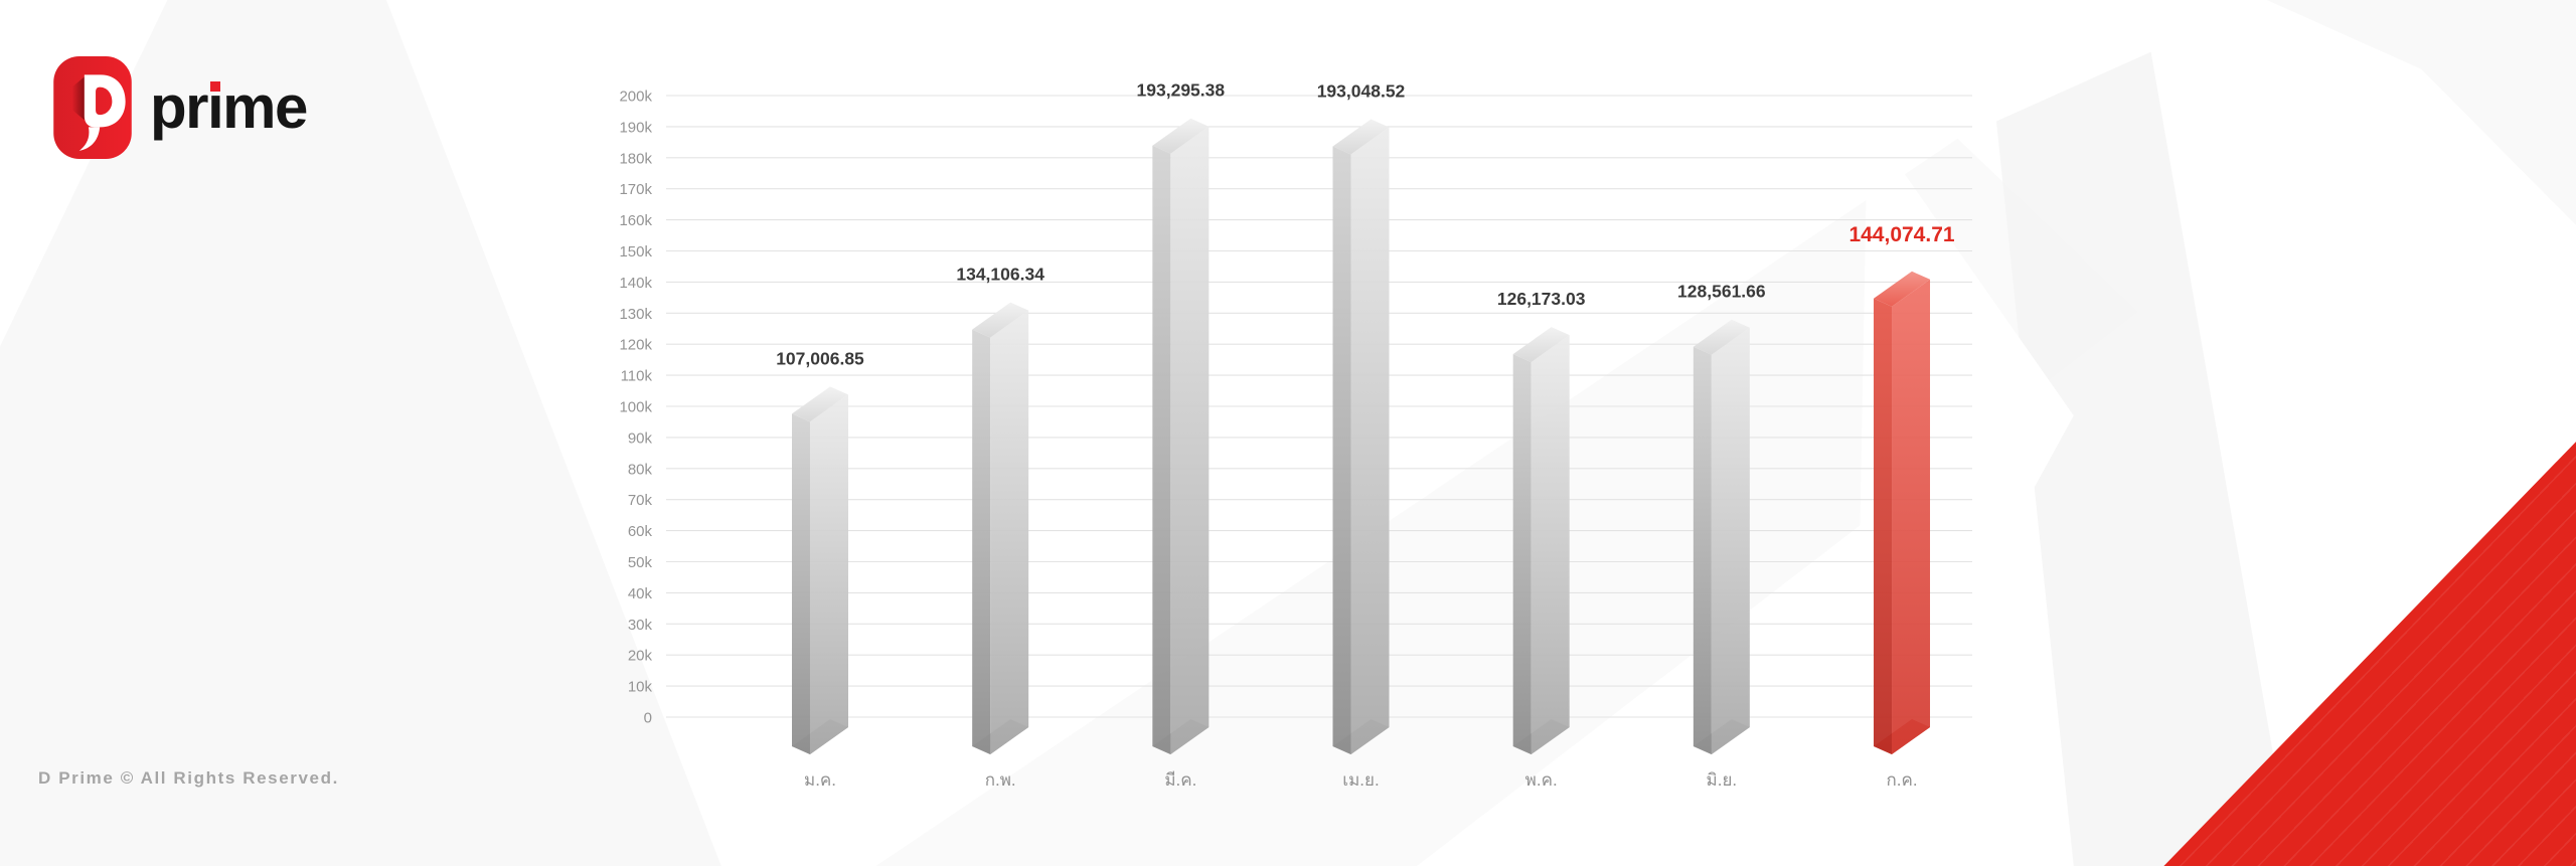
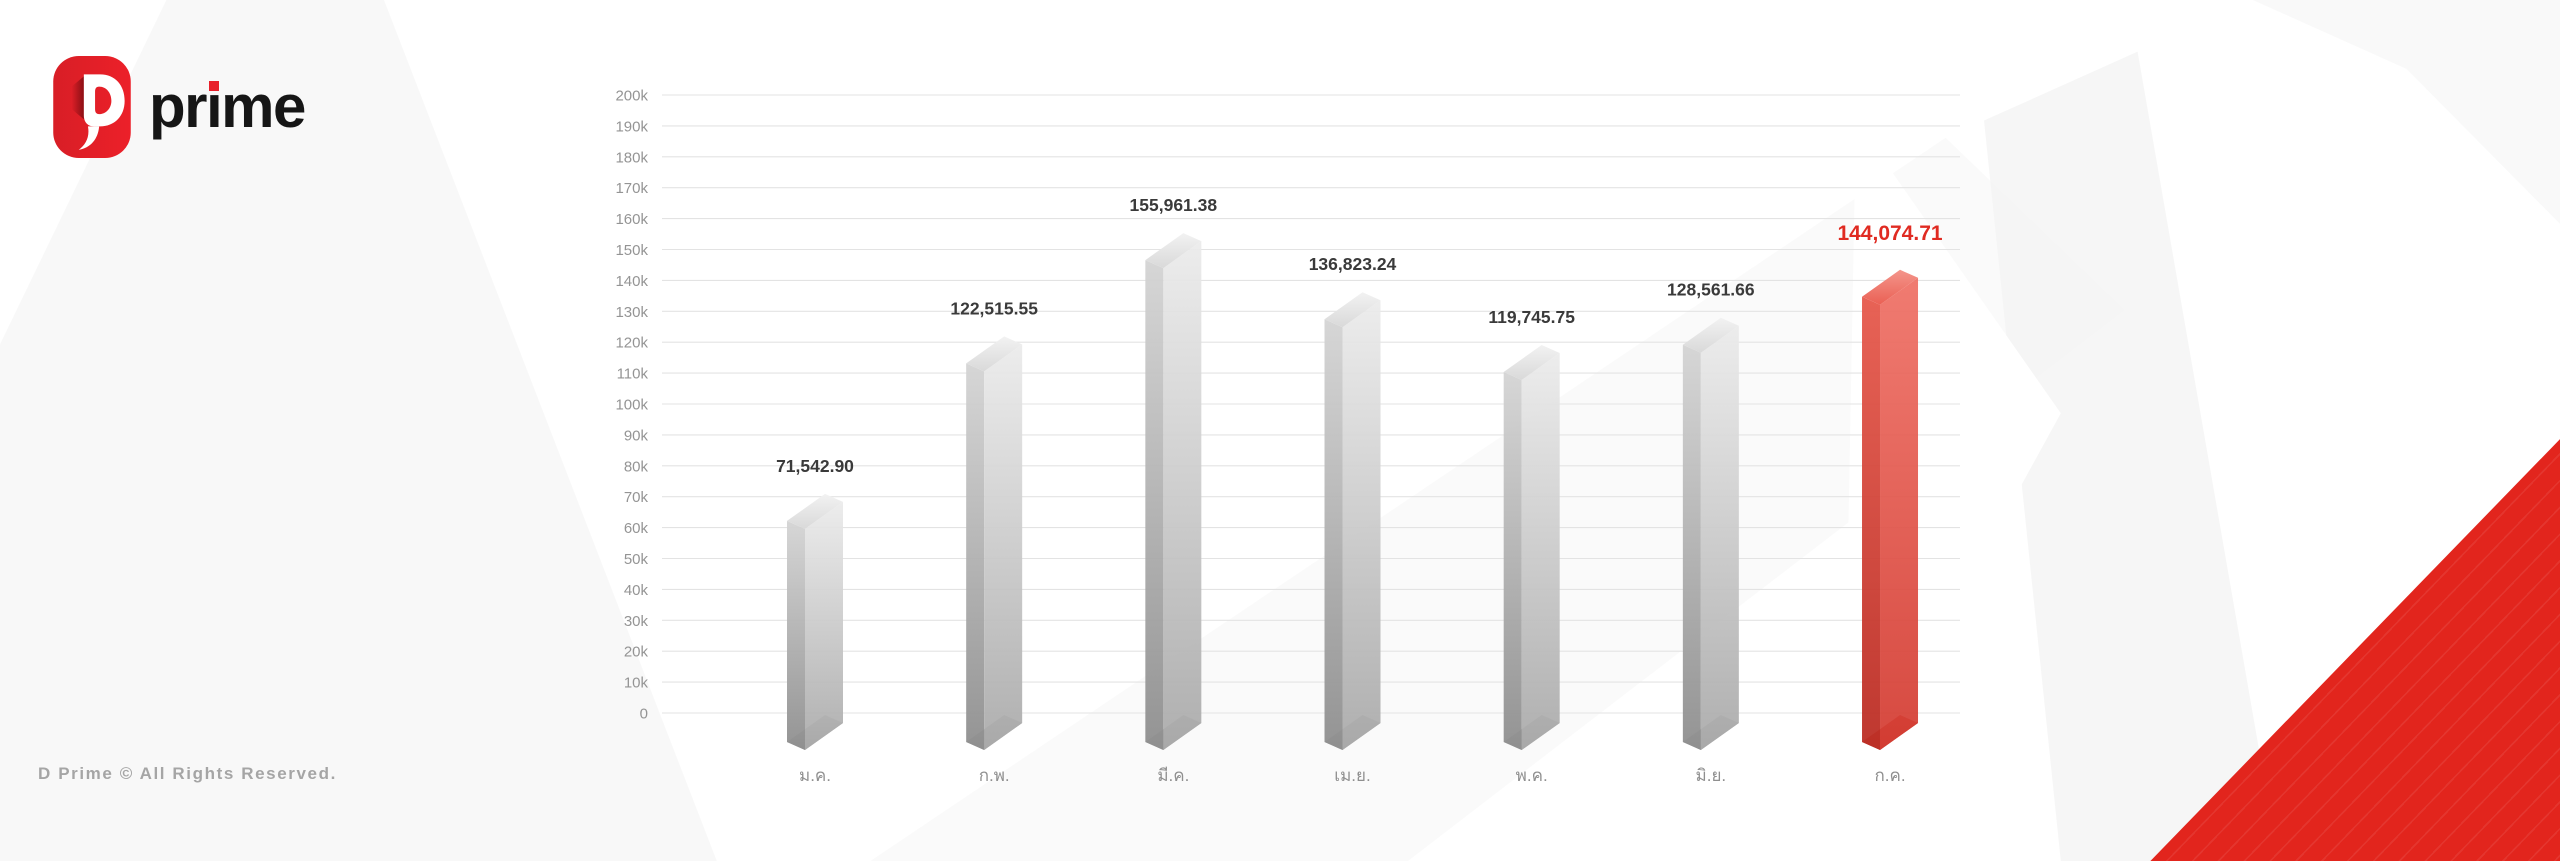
ม.ค.: 107,006.85 -> 71,542.90
ก.พ.: 134,106.34 -> 122,515.55
มี.ค.: 193,295.38 -> 155,961.38
เม.ย.: 193,048.52 -> 136,823.24
พ.ค.: 126,173.03 -> 119,745.75
